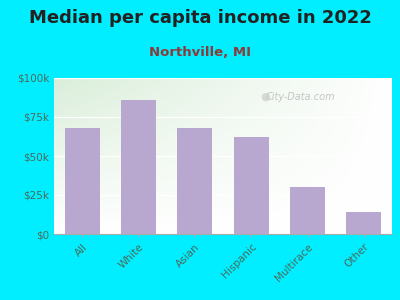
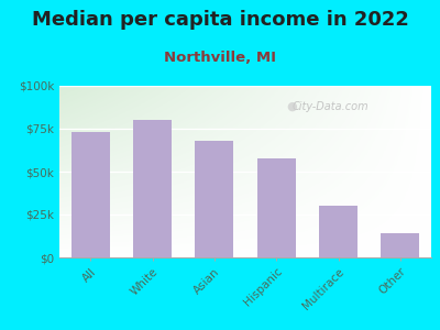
All: $68k -> $73k
White: $86k -> $80k
Hispanic: $62k -> $58k
